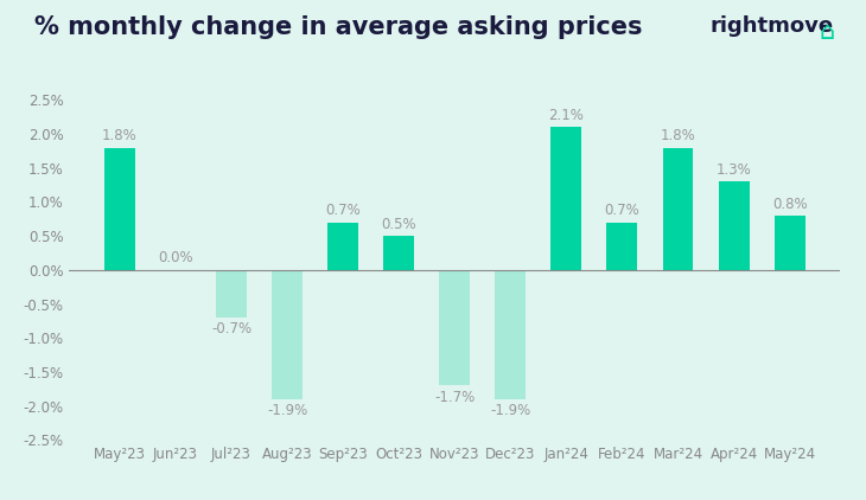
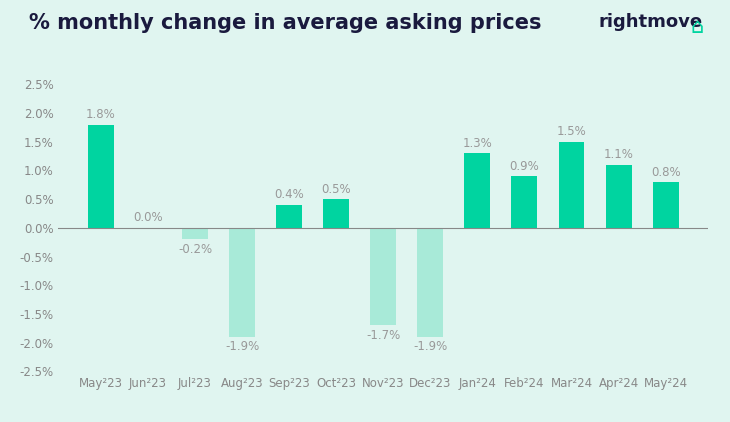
Jul²23: -0.7% -> -0.2%
Sep²23: 0.7% -> 0.4%
Jan²24: 2.1% -> 1.3%
Feb²24: 0.7% -> 0.9%
Mar²24: 1.8% -> 1.5%
Apr²24: 1.3% -> 1.1%
